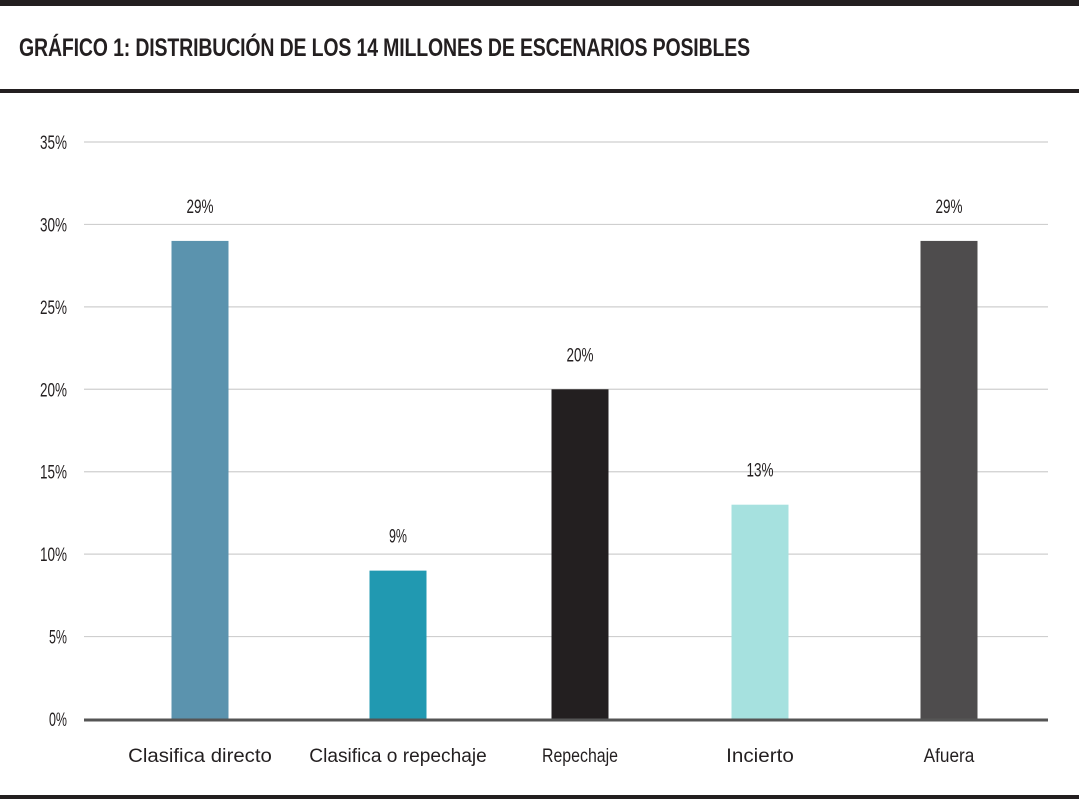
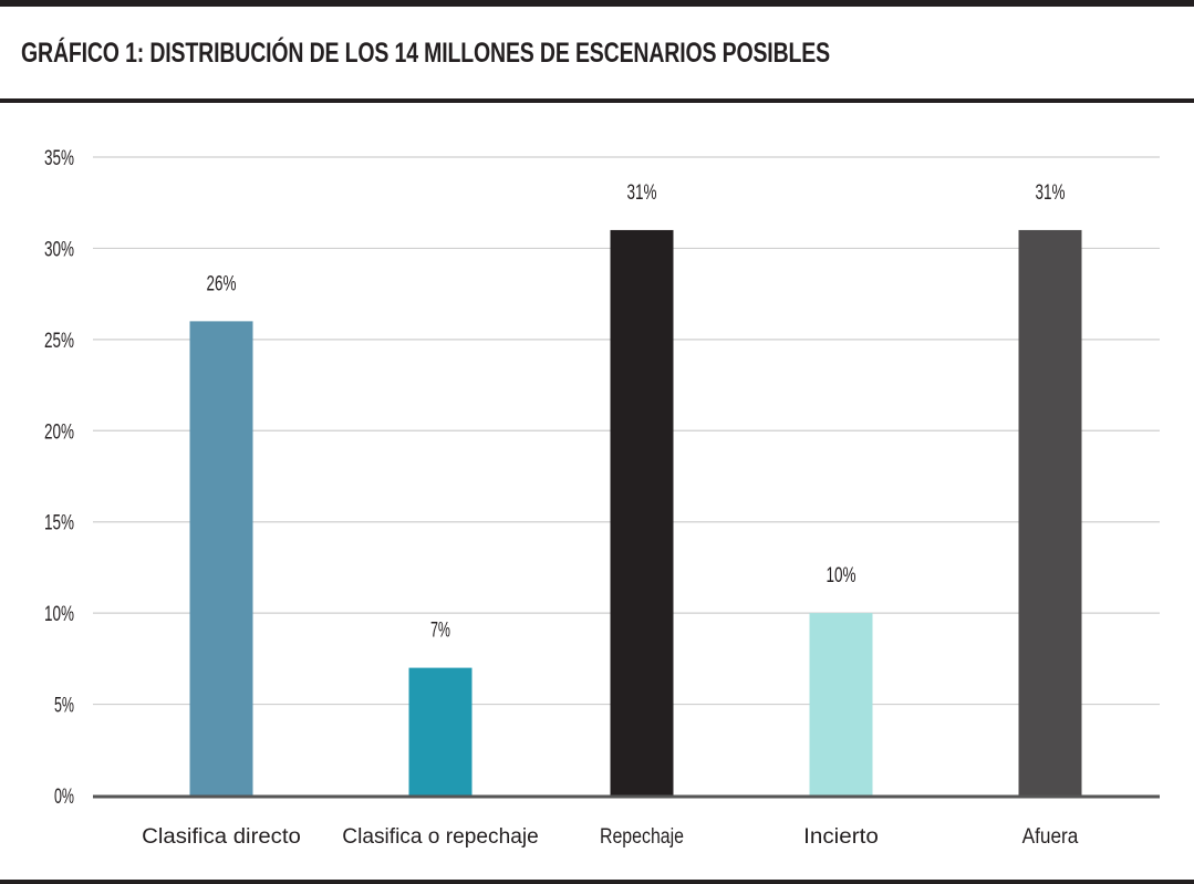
Clasifica directo: 29% -> 26%
Clasifica o repechaje: 9% -> 7%
Repechaje: 20% -> 31%
Incierto: 13% -> 10%
Afuera: 29% -> 31%
